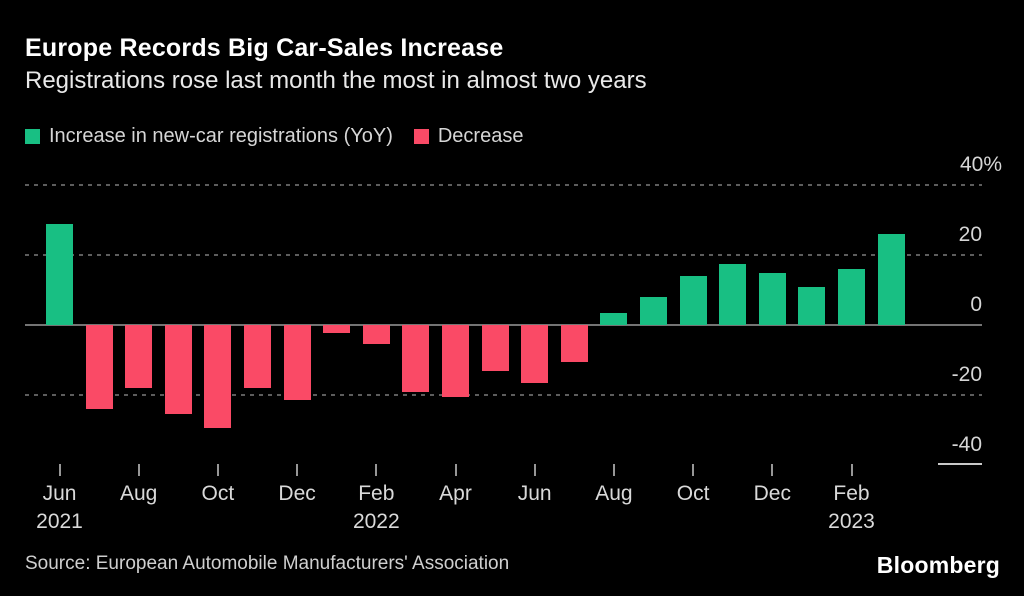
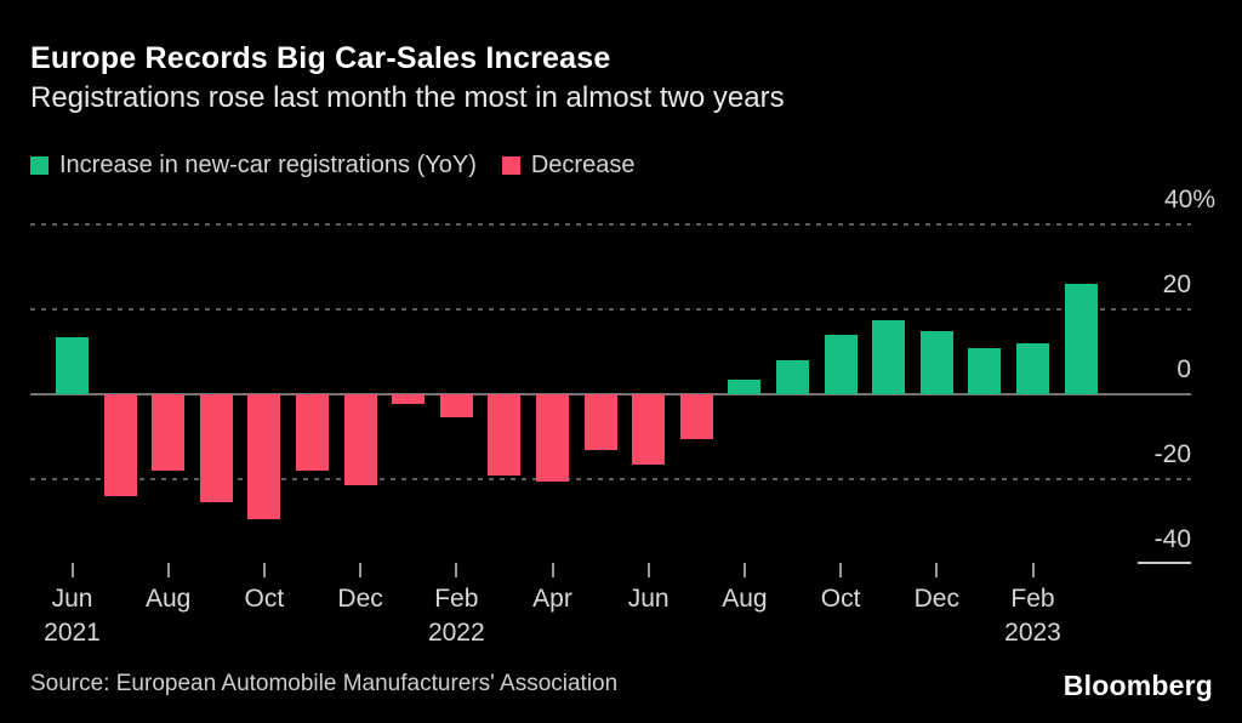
Jun 2021: 29 -> 14
Feb 2023: 16 -> 12
